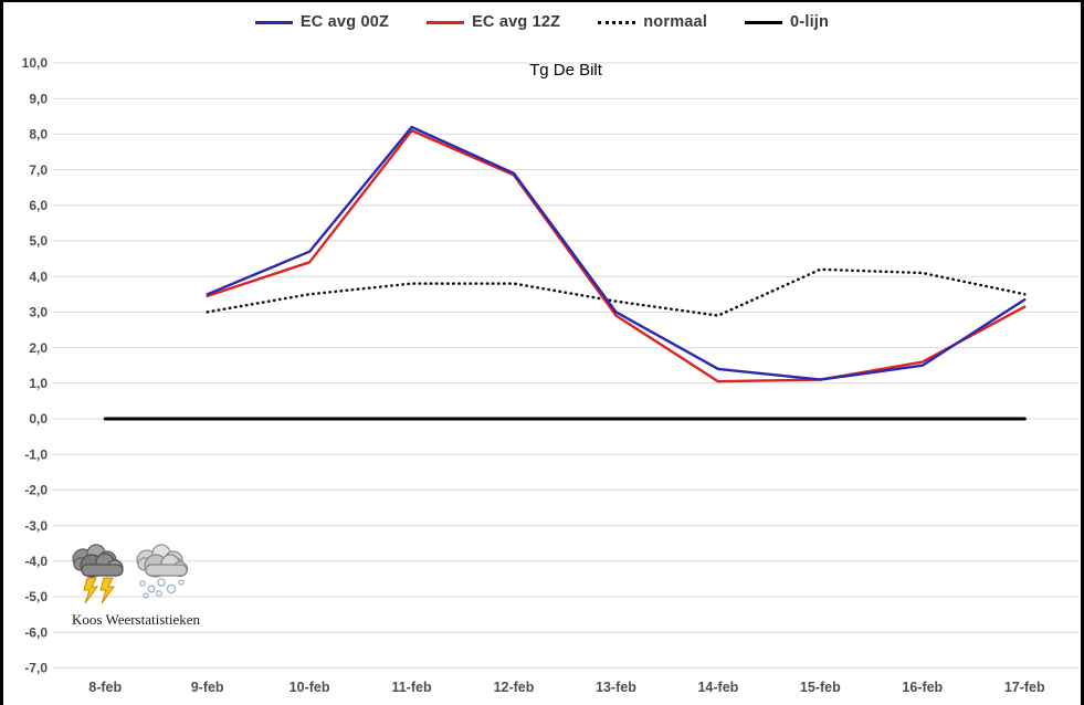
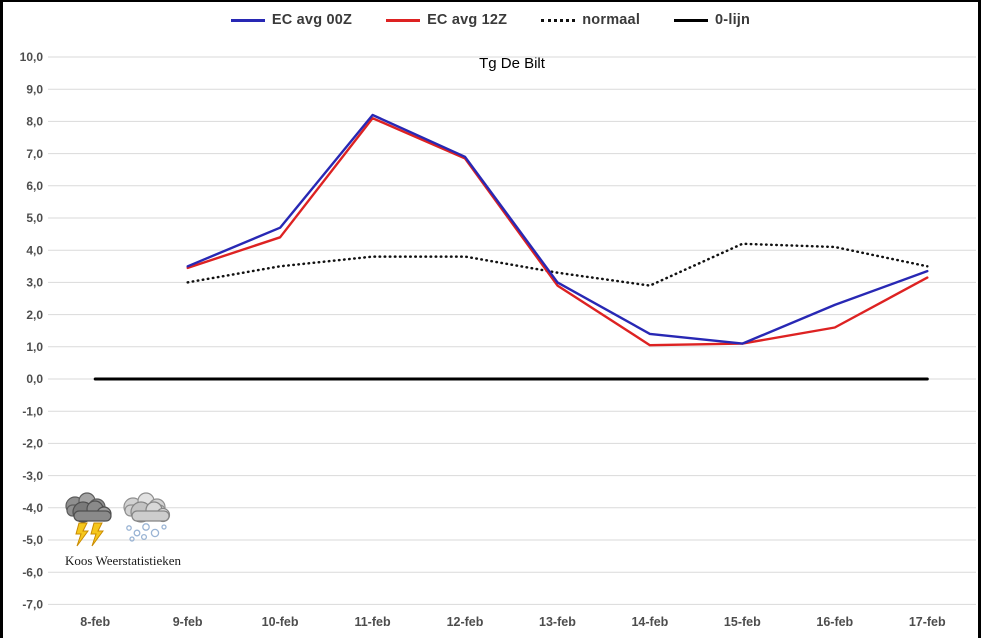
EC avg 00Z/16-feb: 1,5 -> 2,3
